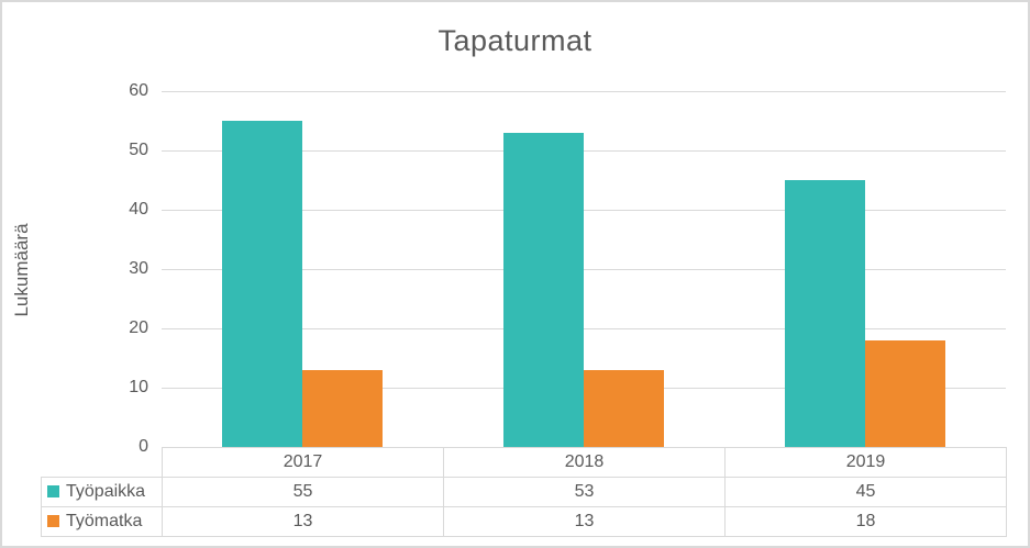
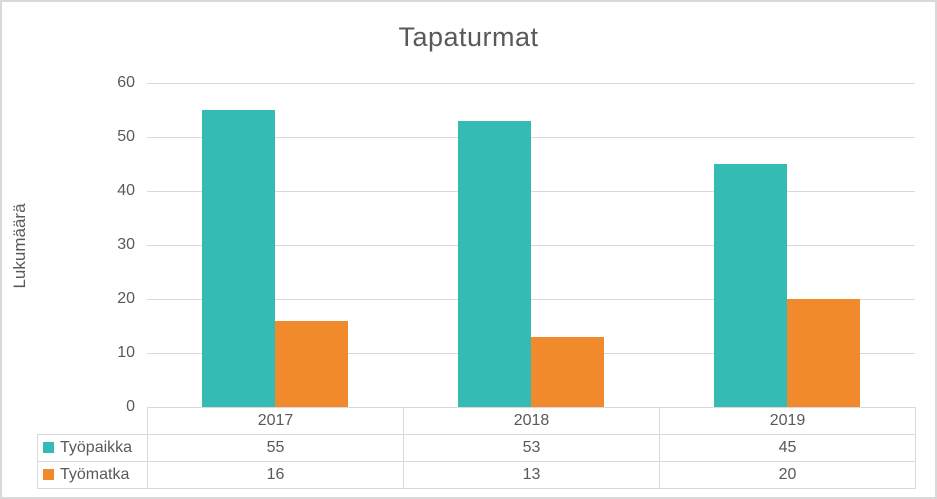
Työmatka/2017: 13 -> 16
Työmatka/2019: 18 -> 20
